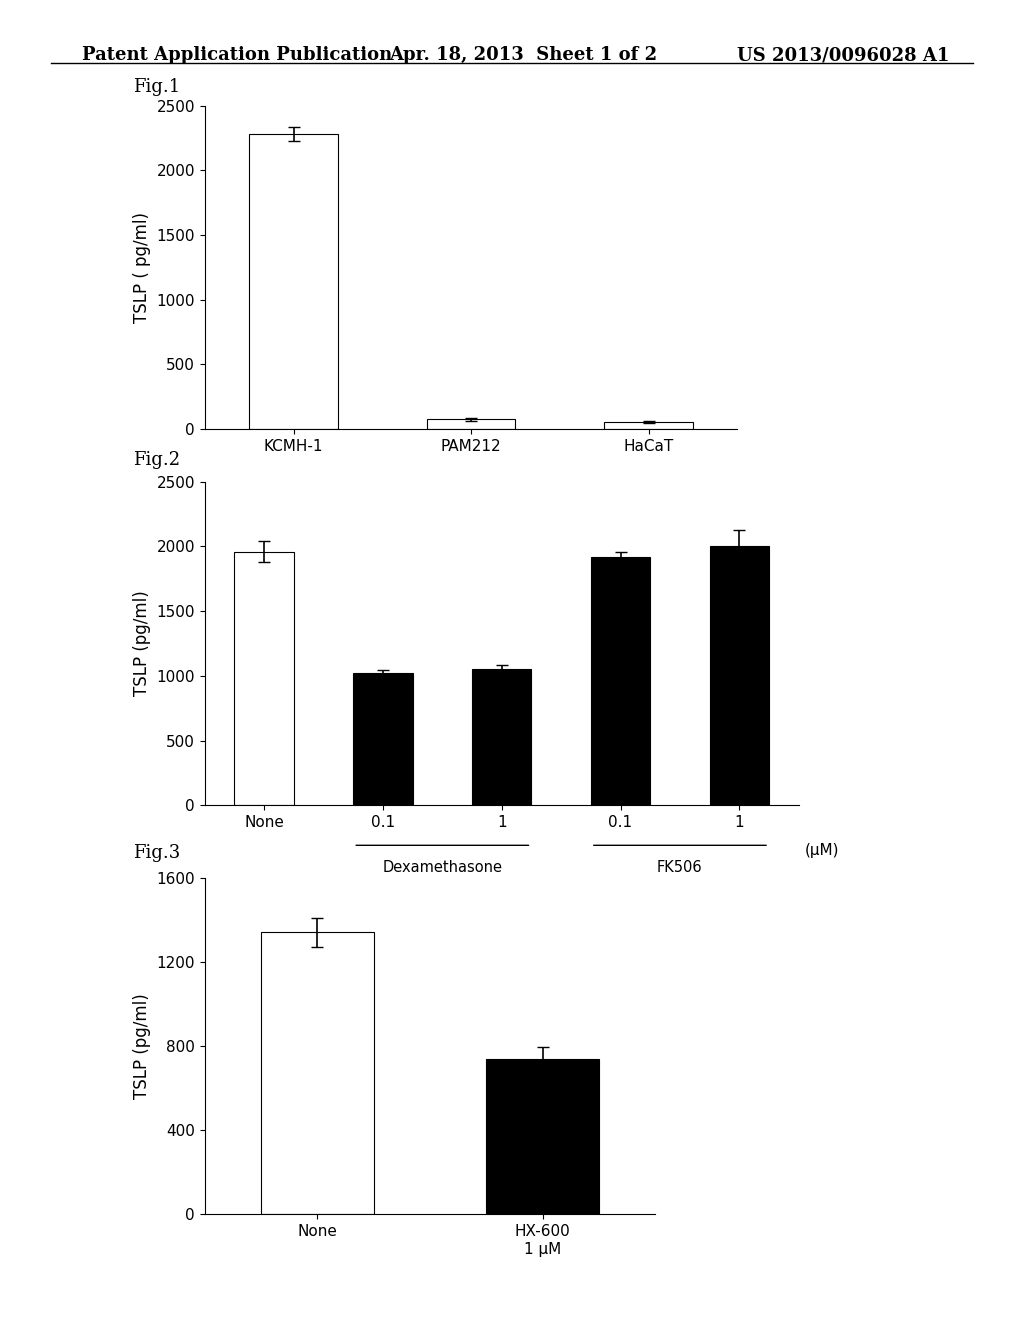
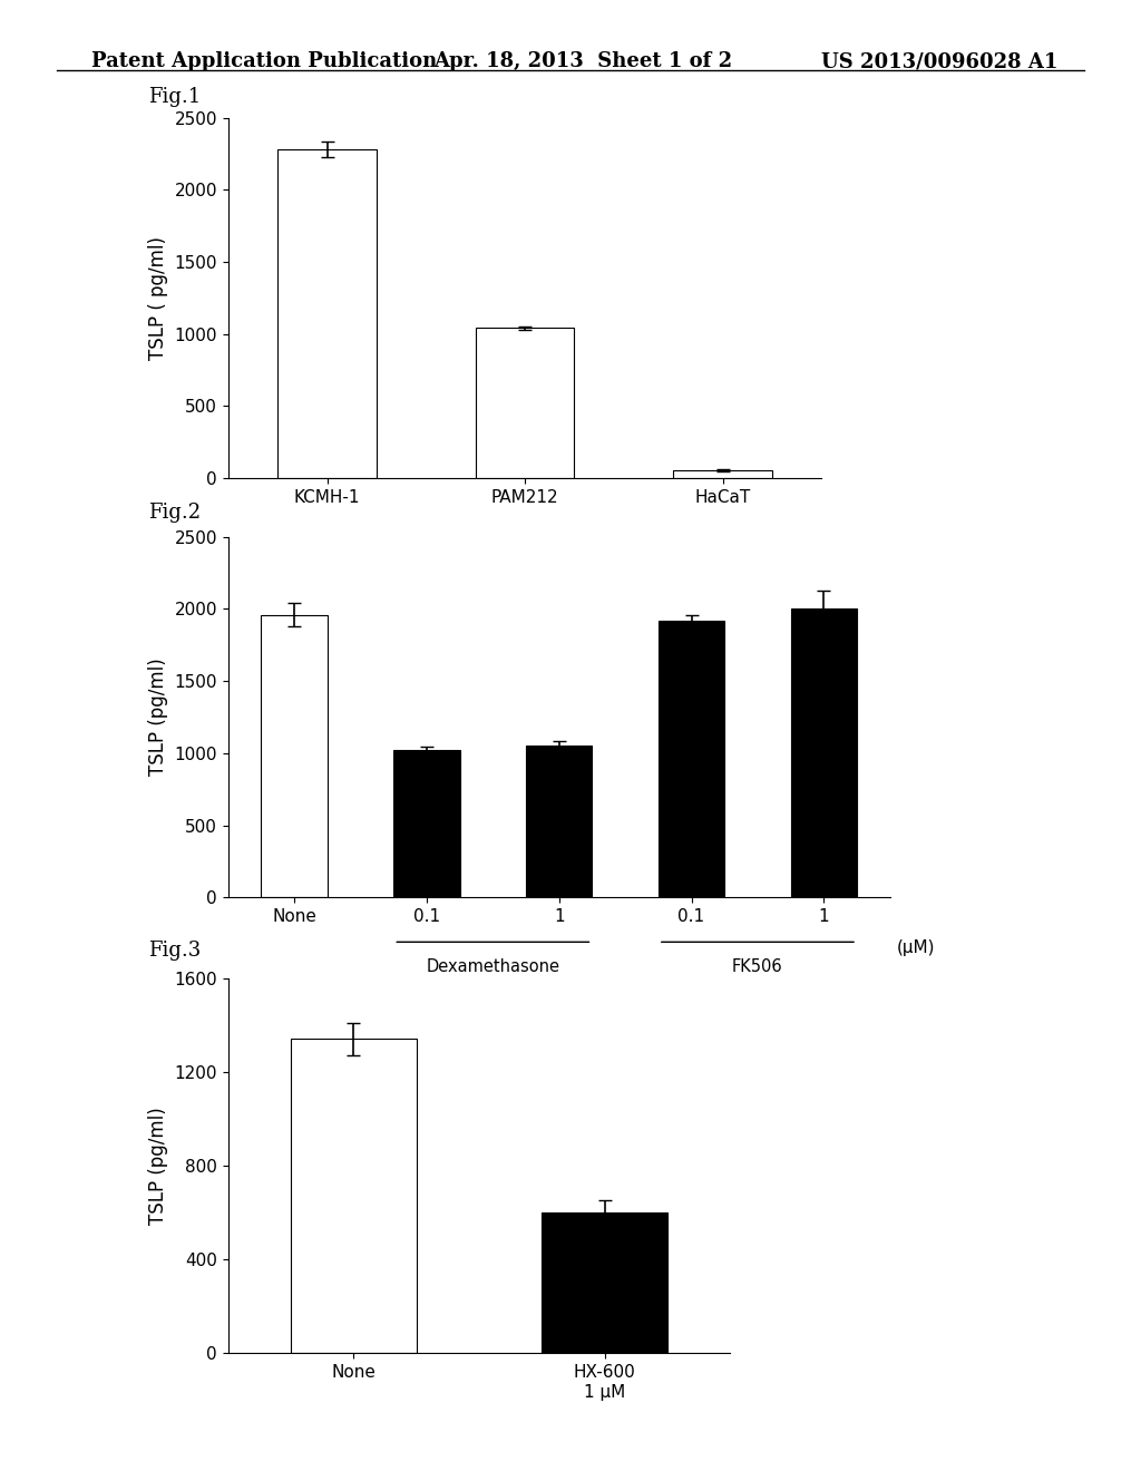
PAM212: 80 -> 1040
HX-600 1 μM: 740 -> 600
